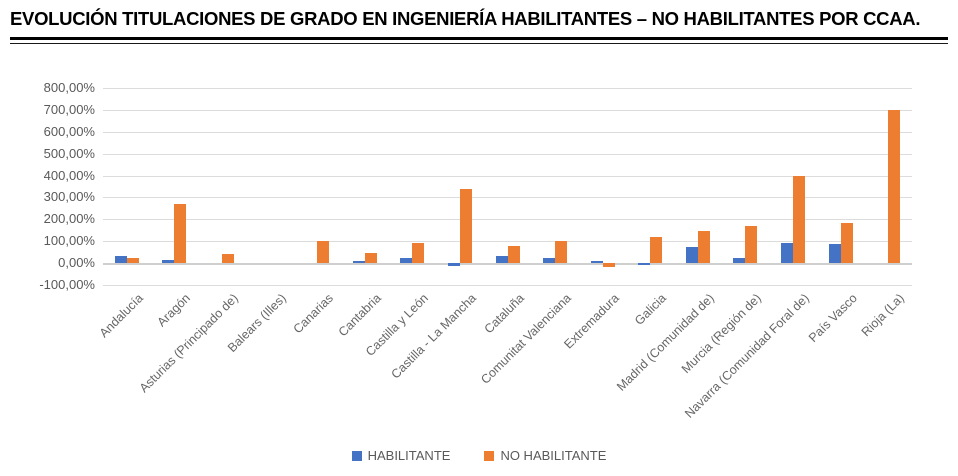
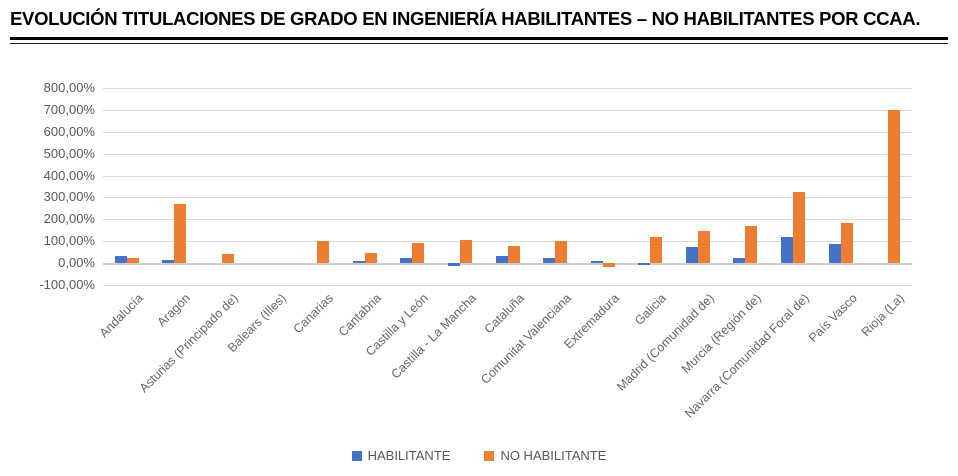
NO HABILITANTE/Castilla - La Mancha: 340% -> 100%
HABILITANTE/Navarra (Comunidad Foral de): 90% -> 120%
NO HABILITANTE/Navarra (Comunidad Foral de): 400% -> 320%
